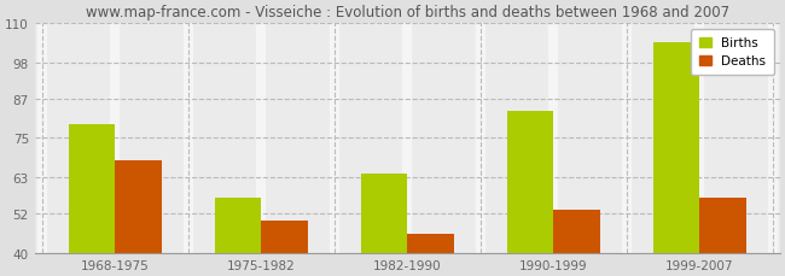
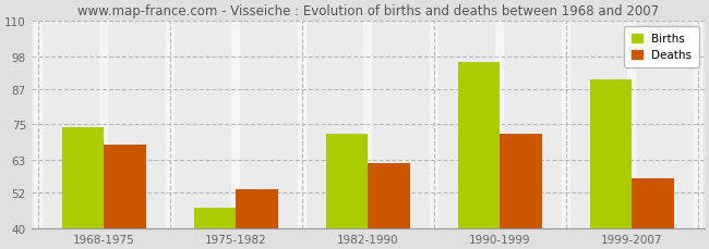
Births/1968-1975: 79 -> 74
Births/1975-1982: 57 -> 47
Deaths/1975-1982: 50 -> 53
Births/1982-1990: 64 -> 72
Deaths/1982-1990: 46 -> 62
Births/1990-1999: 83 -> 96
Deaths/1990-1999: 53 -> 72
Births/1999-2007: 104 -> 90
